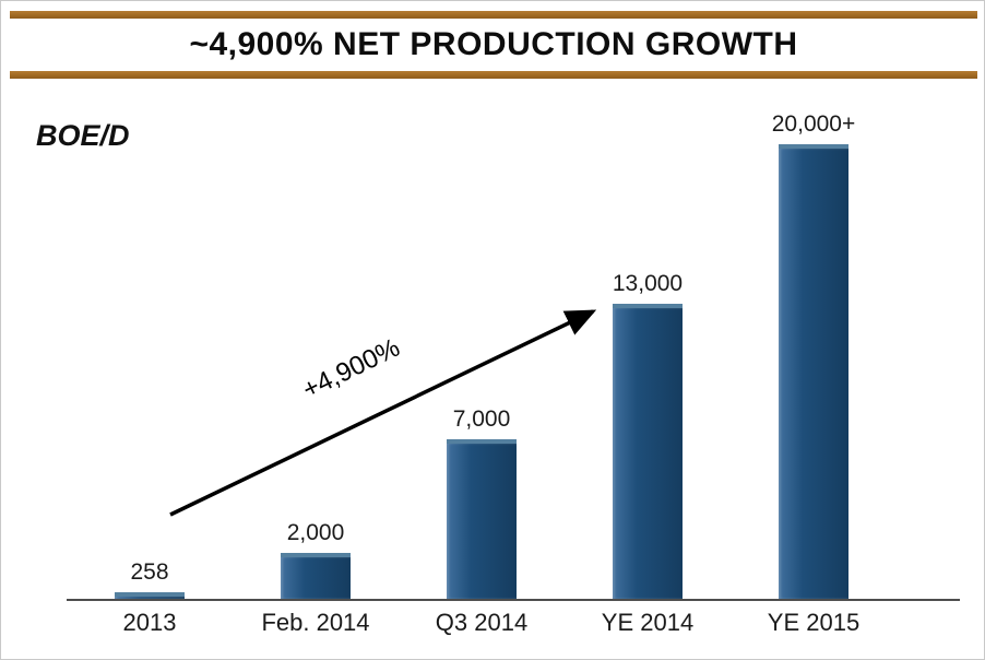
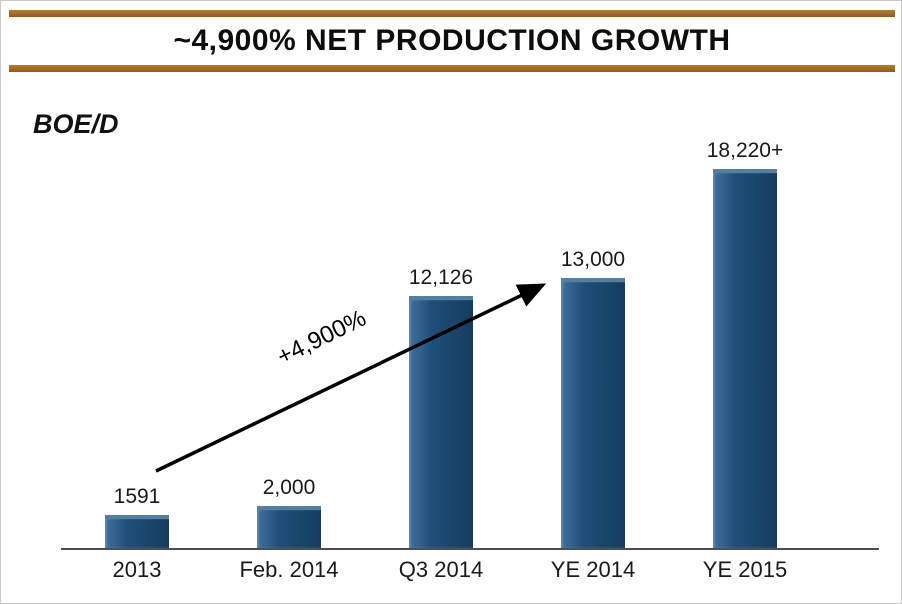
2013: 258 -> 1591
Q3 2014: 7,000 -> 12,126
YE 2015: 20,000 -> 18,220
